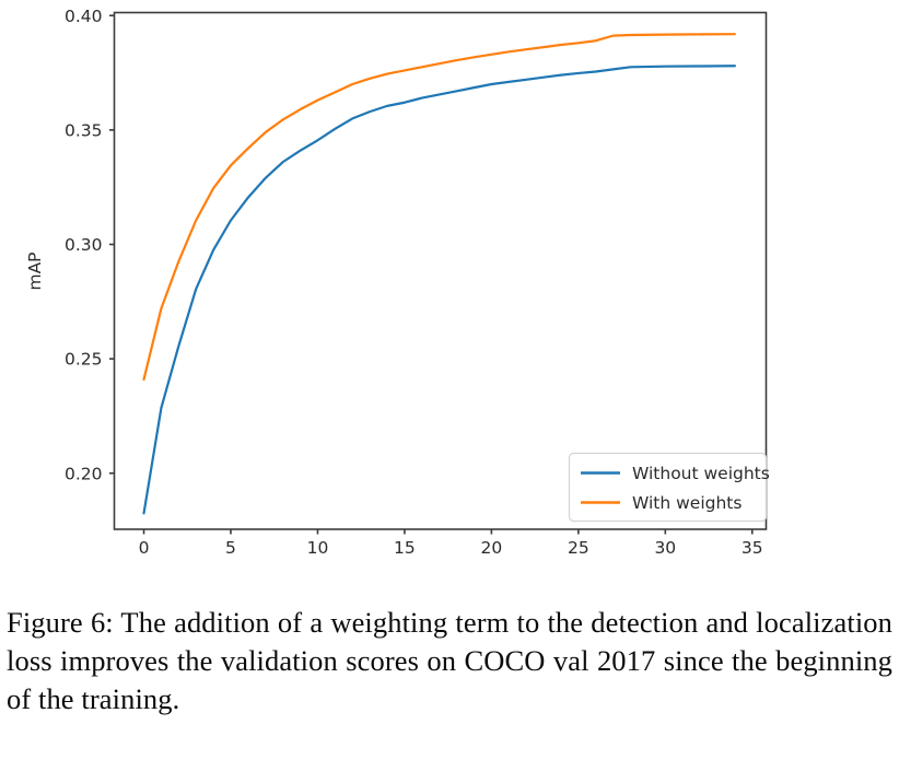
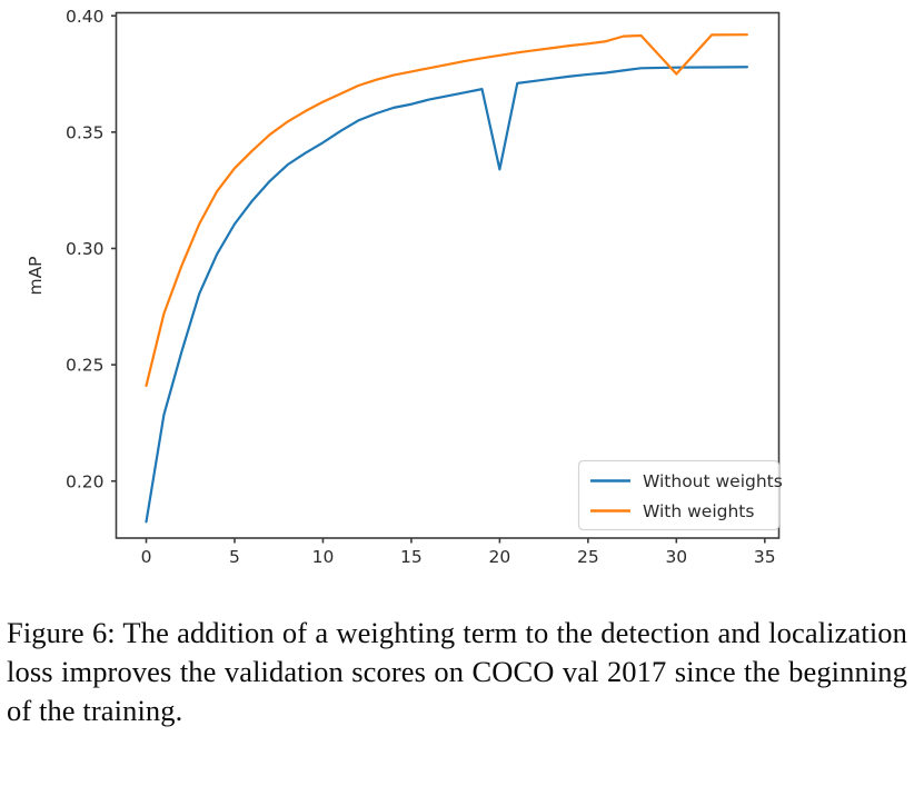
Without weights/20: 0.370 -> 0.334
With weights/30: 0.392 -> 0.375
